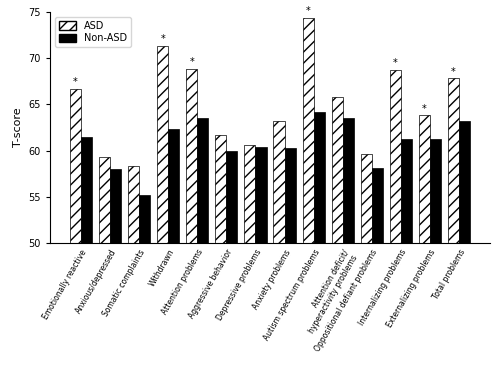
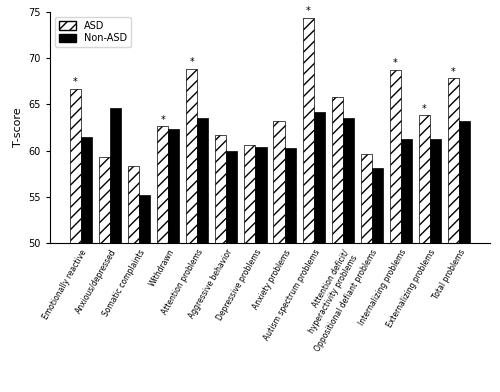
Non-ASD/Anxious/depressed: 58.0 -> 64.6
ASD/Withdrawn: 71.3 -> 62.6
